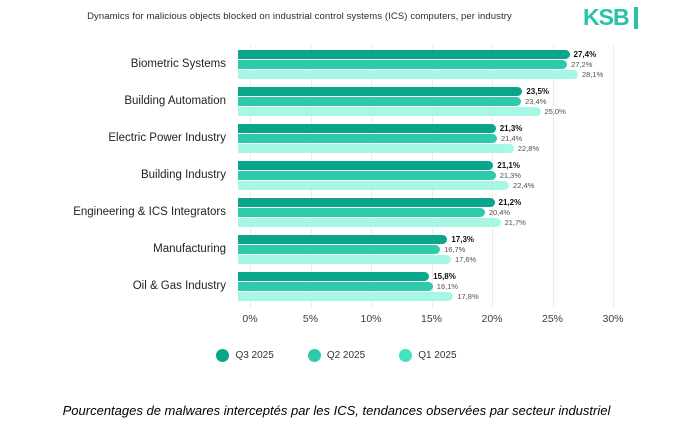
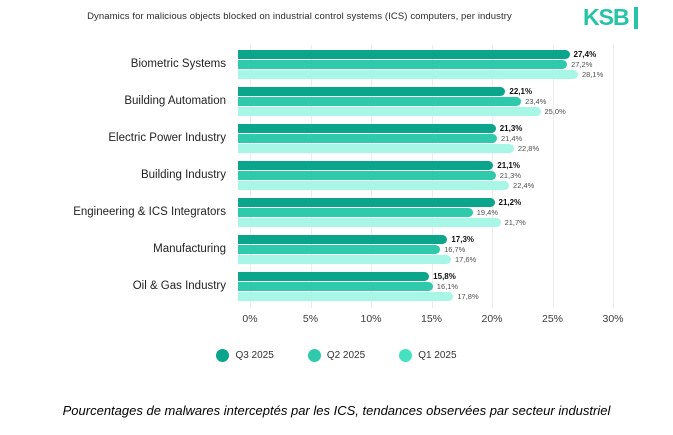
Q3 2025/Building Automation: 23,5% -> 22,1%
Q2 2025/Engineering & ICS Integrators: 20,4% -> 19,4%
